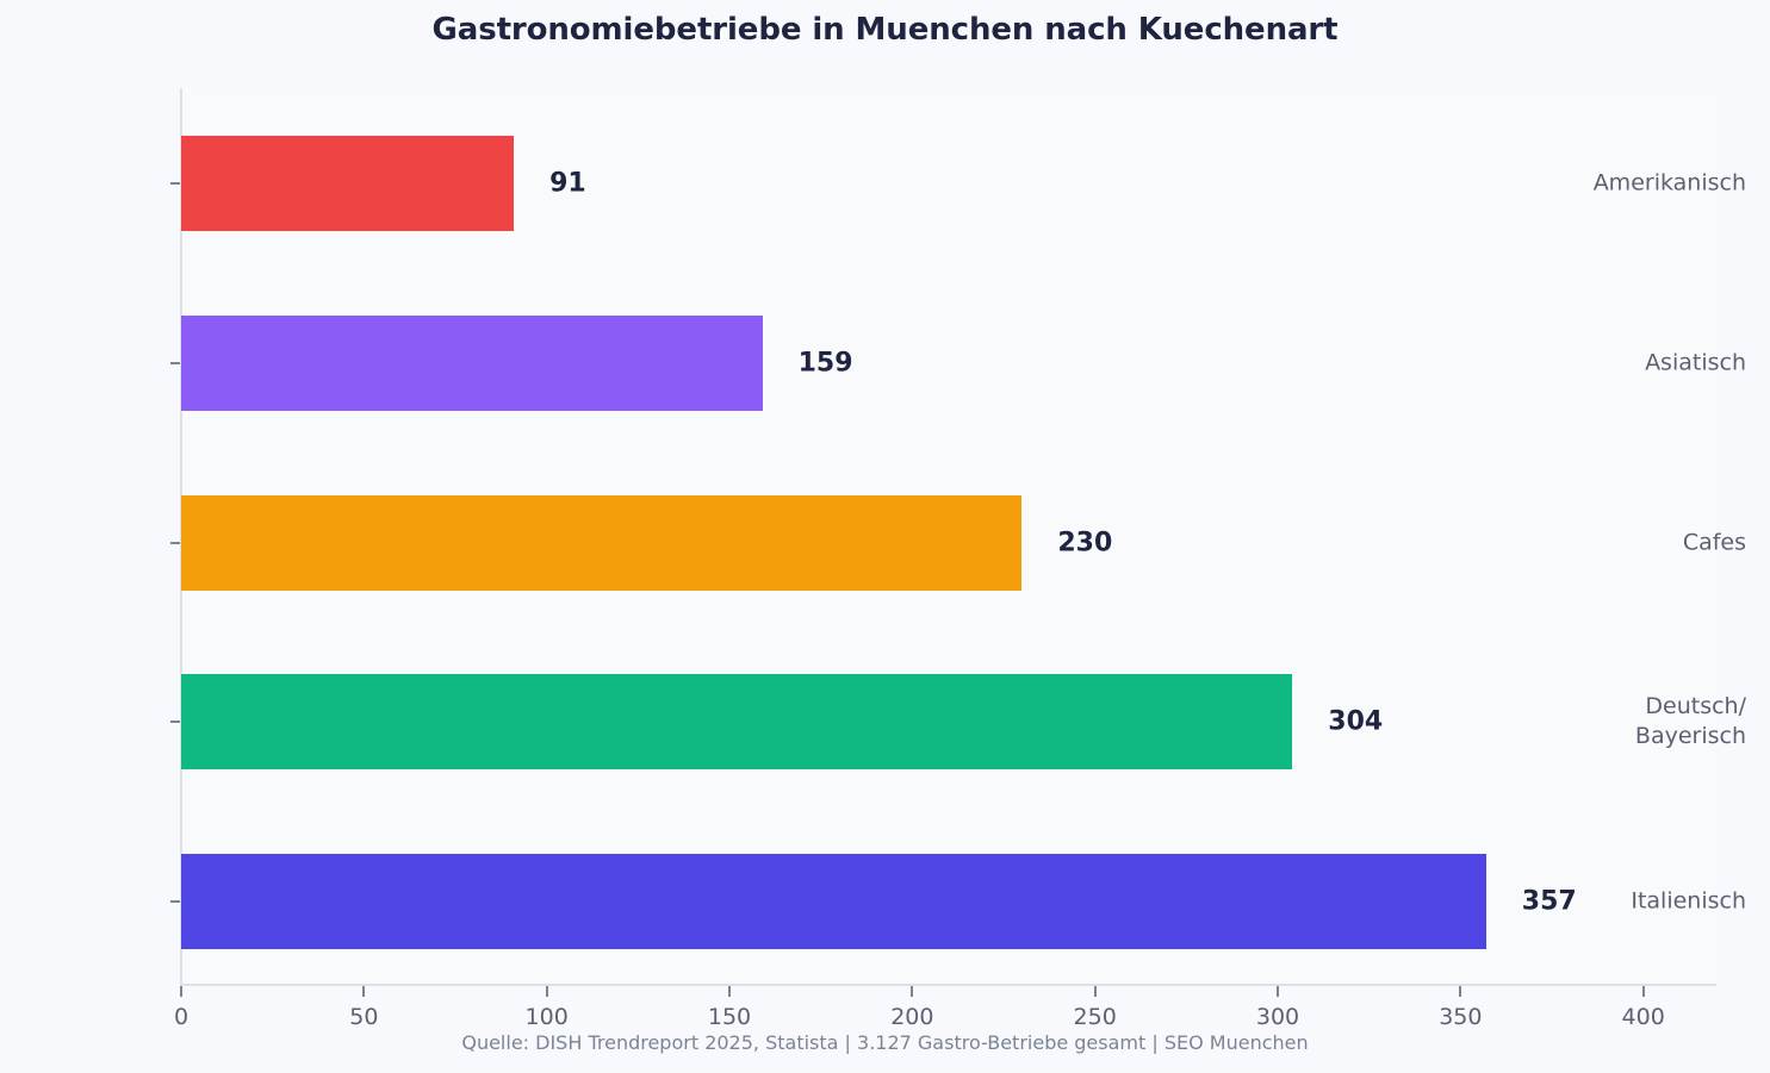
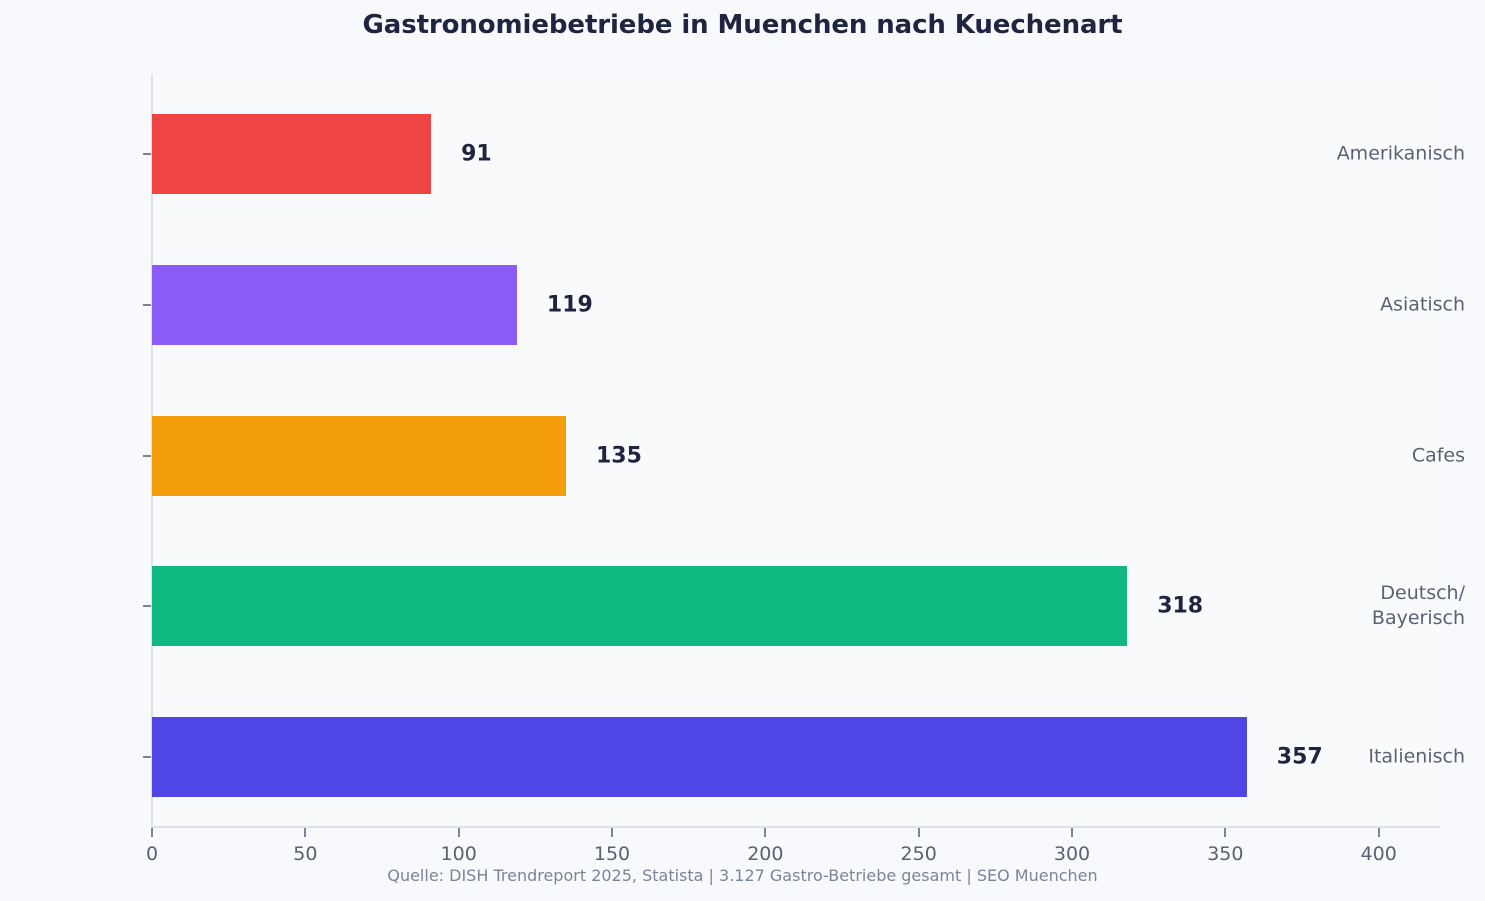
Asiatisch: 159 -> 119
Cafes: 230 -> 135
Deutsch/ Bayerisch: 304 -> 318
